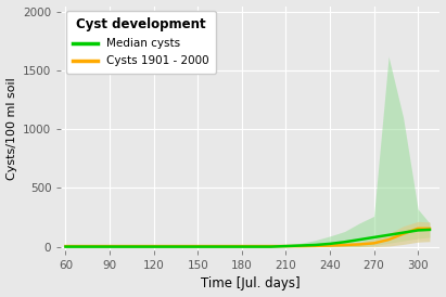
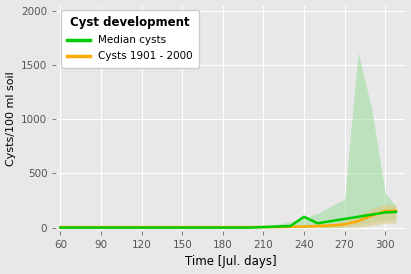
Median cysts/240: 20 -> 100
